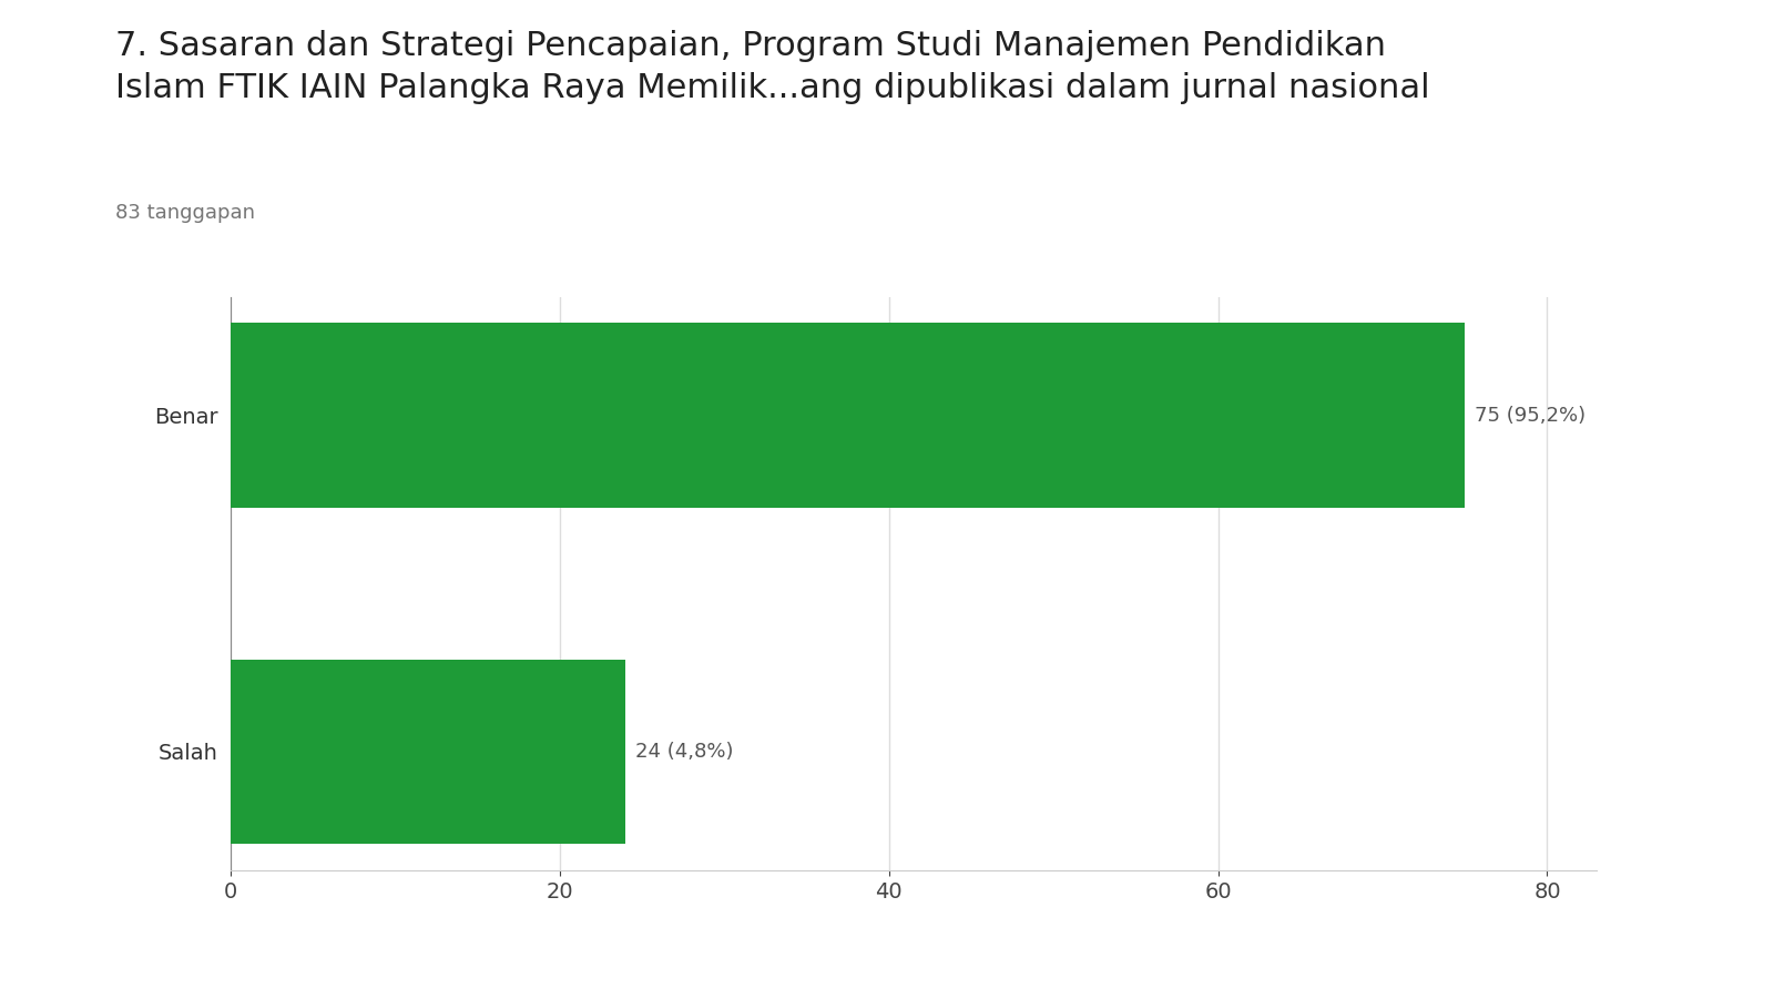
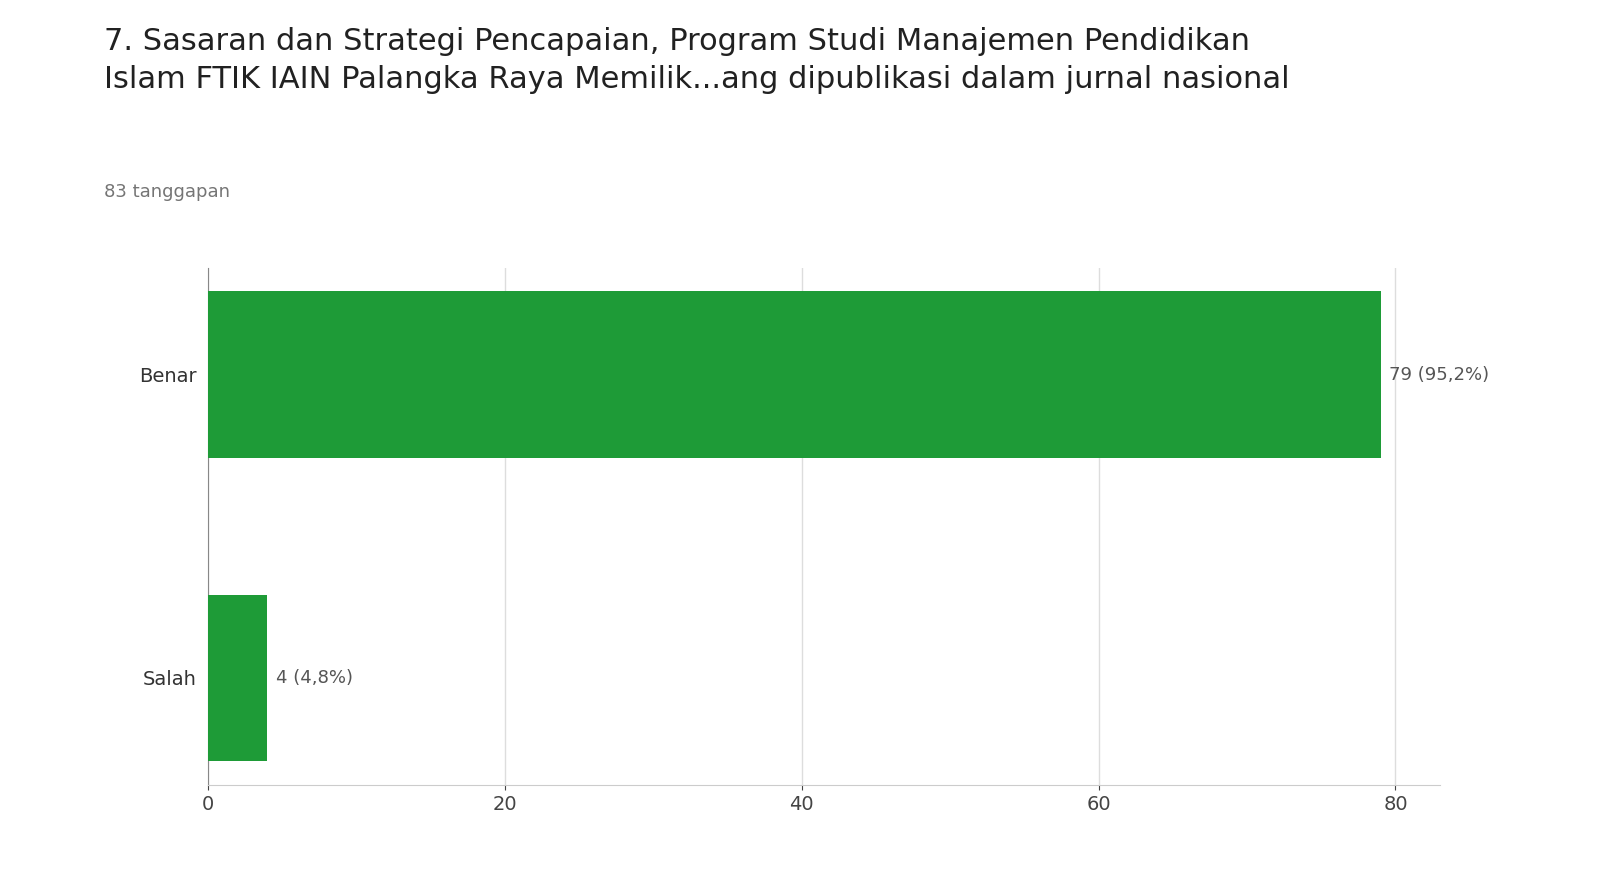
Benar: 75 -> 79
Salah: 24 -> 4
